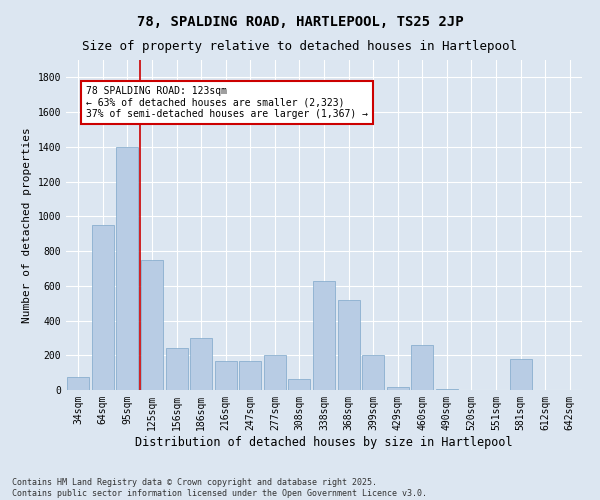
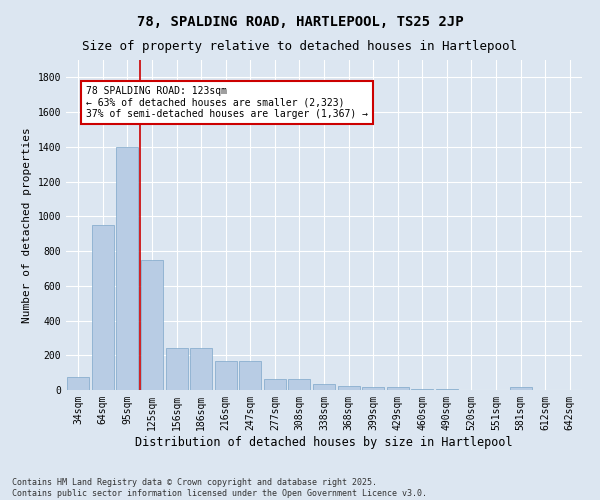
186sqm: 300 -> 240
277sqm: 200 -> 60
338sqm: 630 -> 40
368sqm: 520 -> 20
399sqm: 200 -> 20
460sqm: 260 -> 0
581sqm: 180 -> 20
